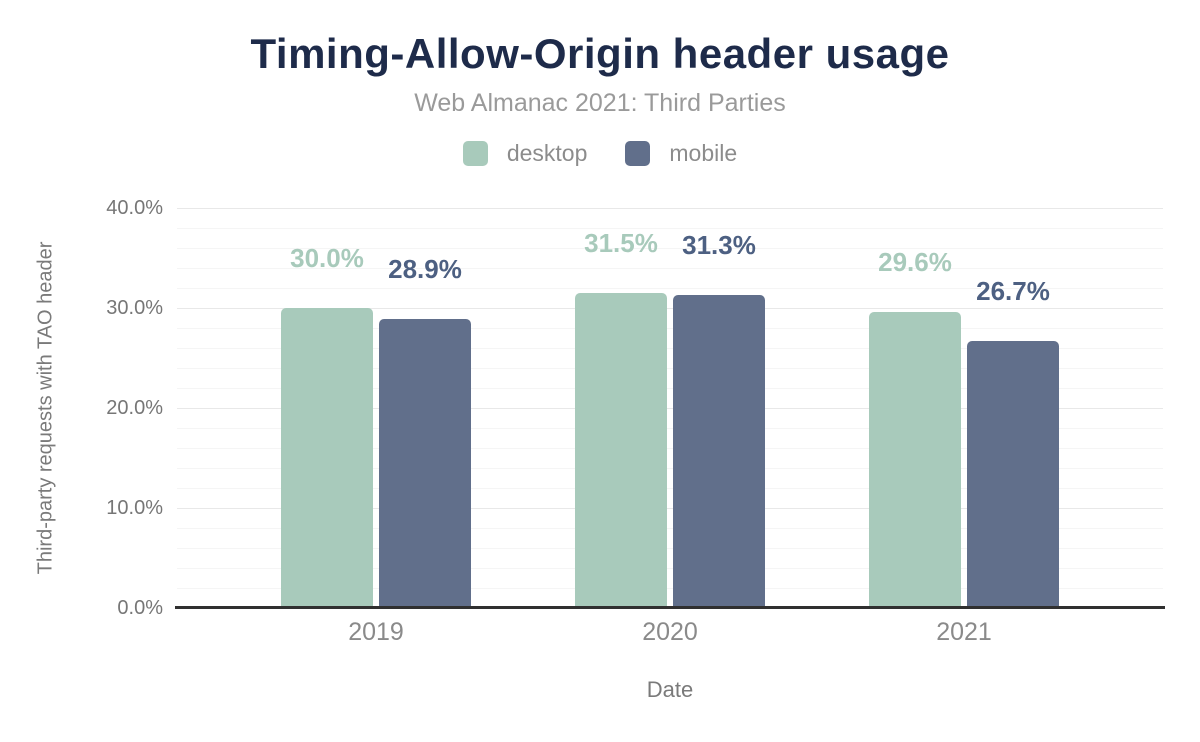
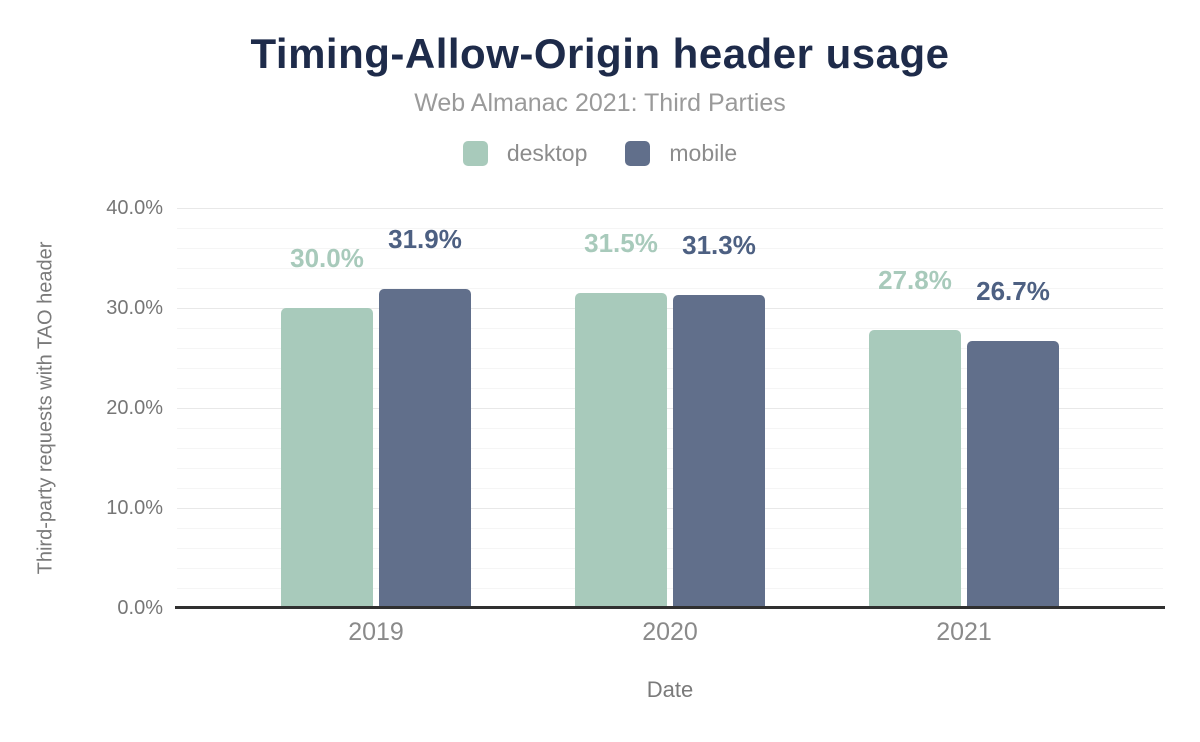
mobile/2019: 28.9% -> 31.9%
desktop/2021: 29.6% -> 27.8%
